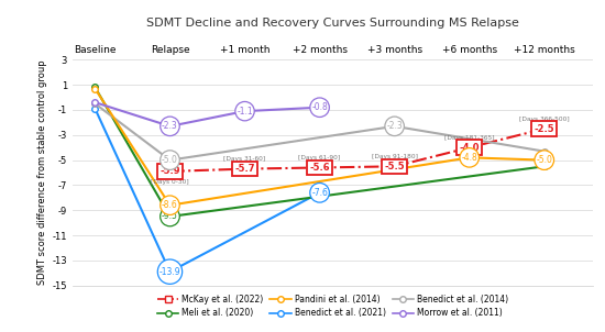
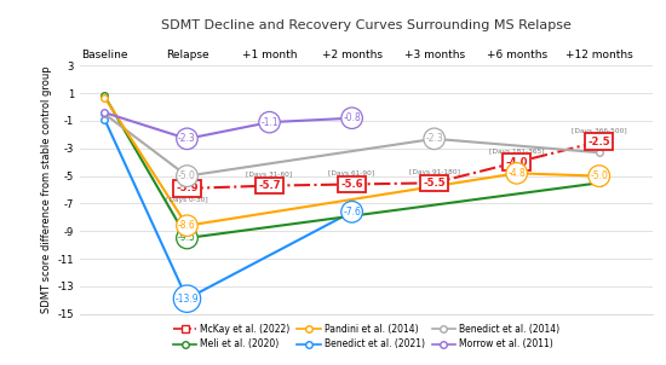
Benedict et al. (2014)/+12 months: -4.3 -> -3.3
